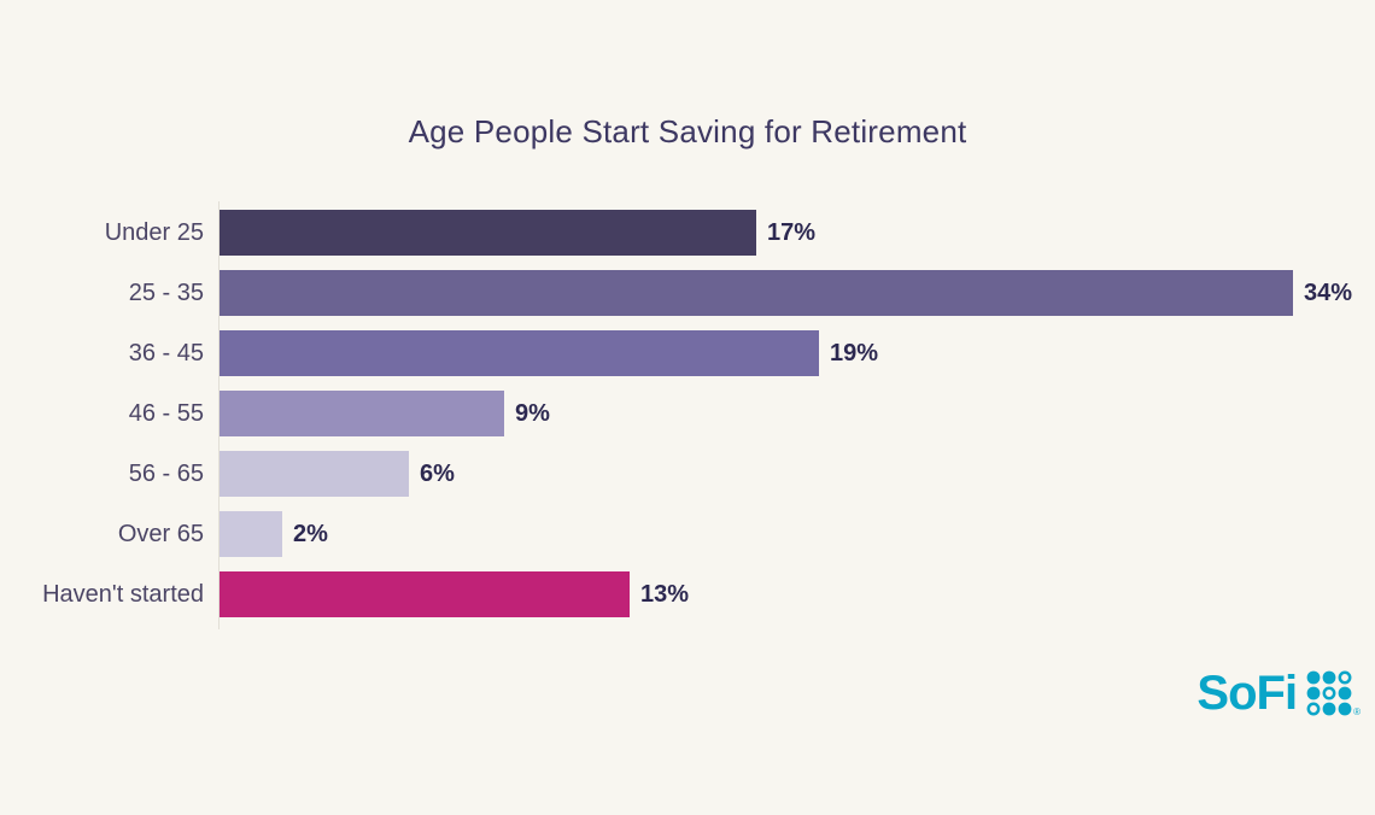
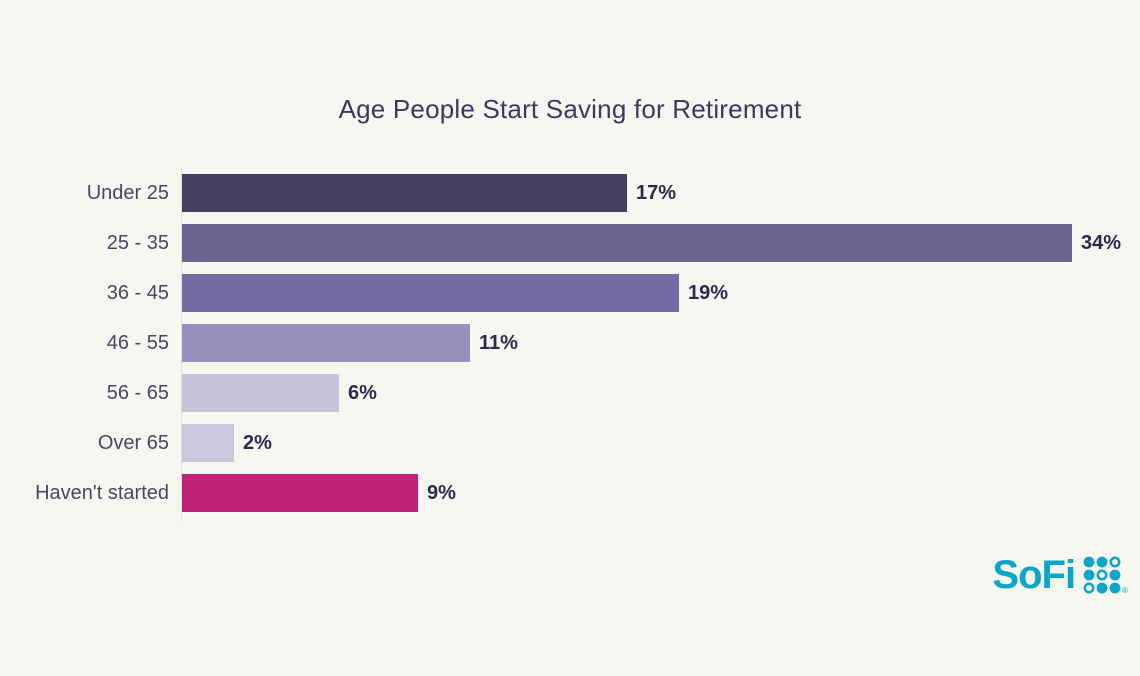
46 - 55: 9% -> 11%
Haven't started: 13% -> 9%
